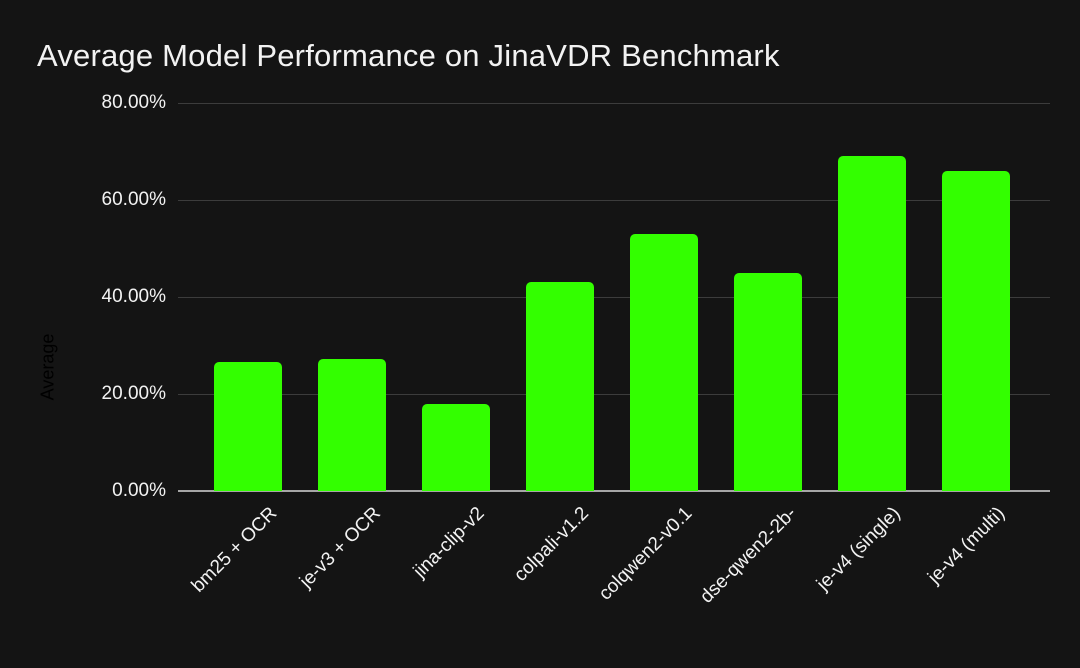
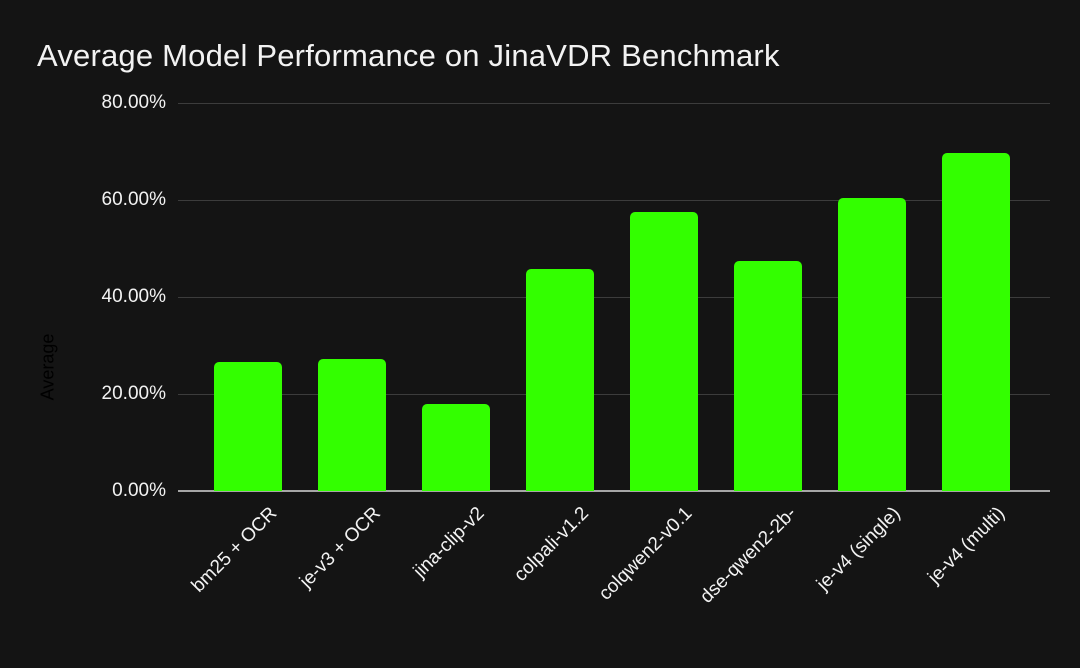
colpali-v1.2: 43% -> 46%
colqwen2-v0.1: 53% -> 58%
dse-qwen2-2b-: 45% -> 47%
je-v4 (single): 69% -> 60%
je-v4 (multi): 66% -> 70%
